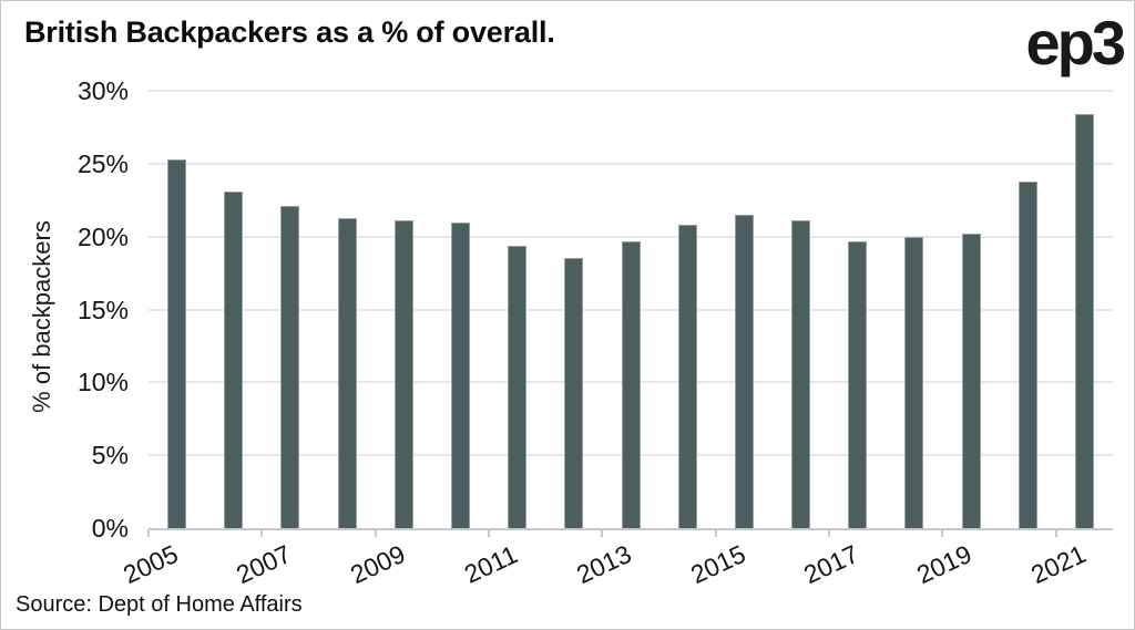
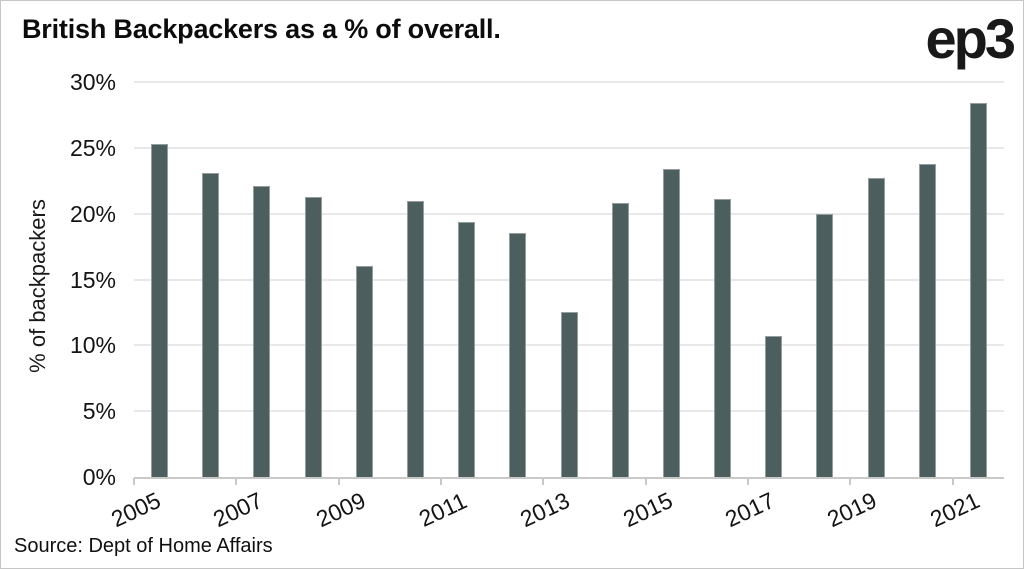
2009: 21.1% -> 16.0%
2013: 19.7% -> 12.5%
2015: 21.5% -> 23.4%
2017: 19.7% -> 10.7%
2019: 20.2% -> 22.7%
